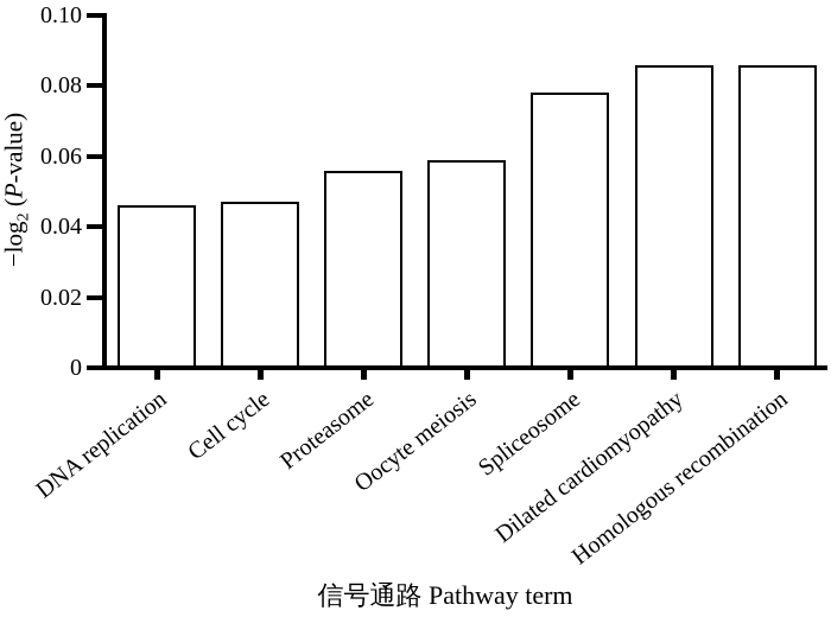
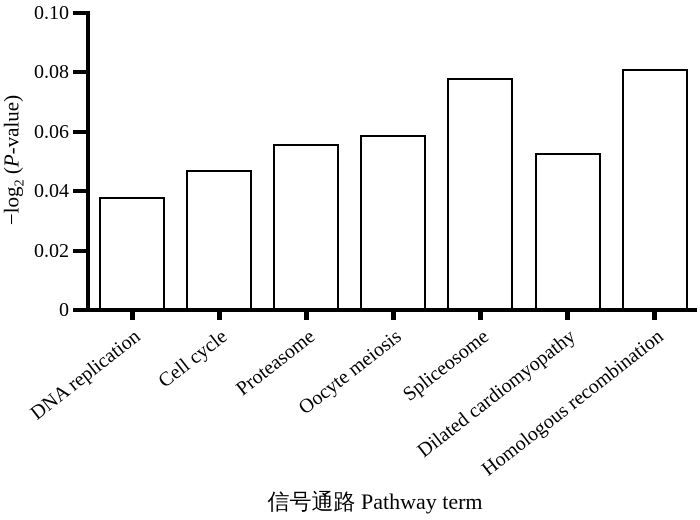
DNA replication: 0.046 -> 0.038
Dilated cardiomyopathy: 0.086 -> 0.053
Homologous recombination: 0.086 -> 0.081
